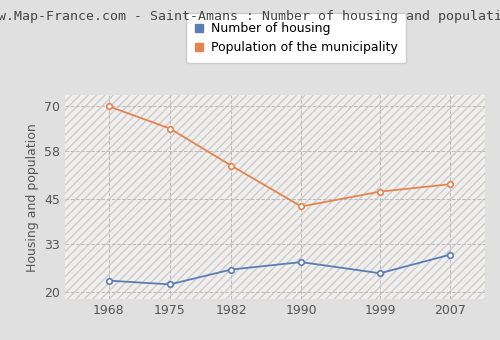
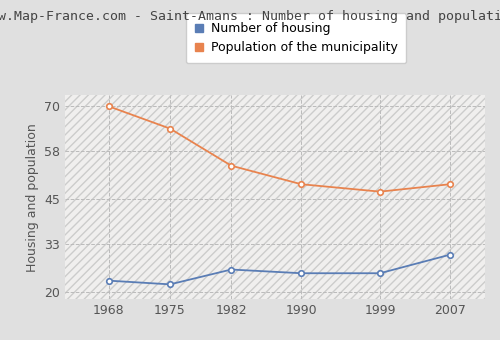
Number of housing/1990: 28 -> 25
Population of the municipality/1990: 43 -> 49
